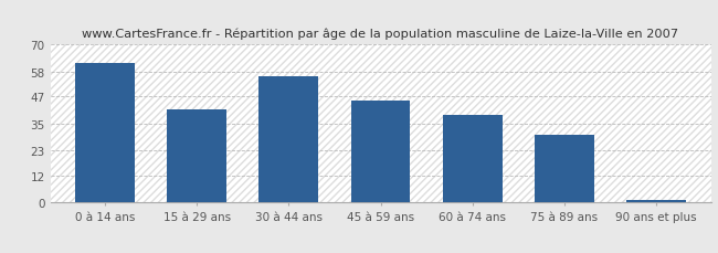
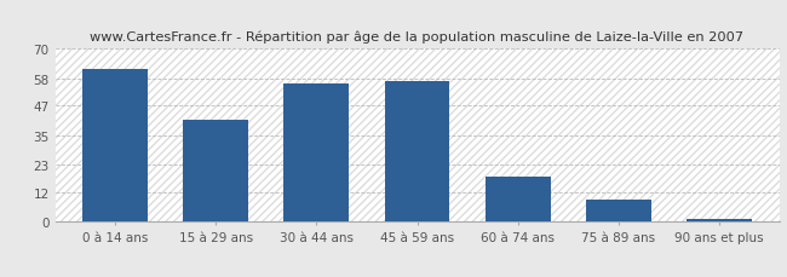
45 à 59 ans: 45 -> 57
60 à 74 ans: 39 -> 18
75 à 89 ans: 30 -> 9
